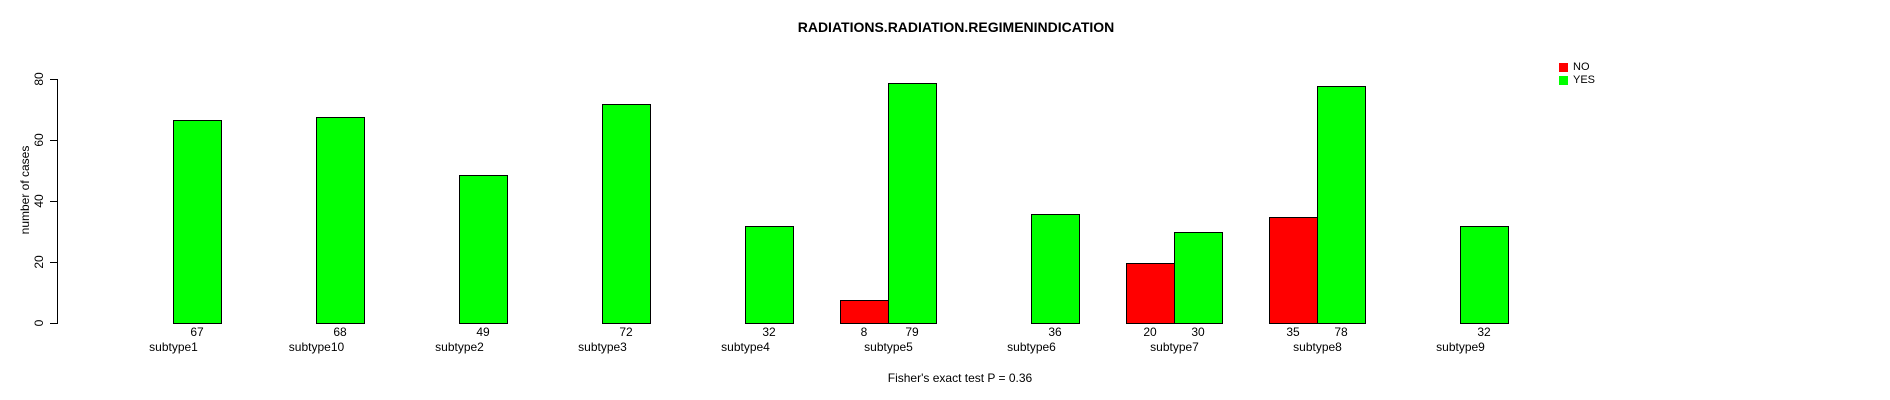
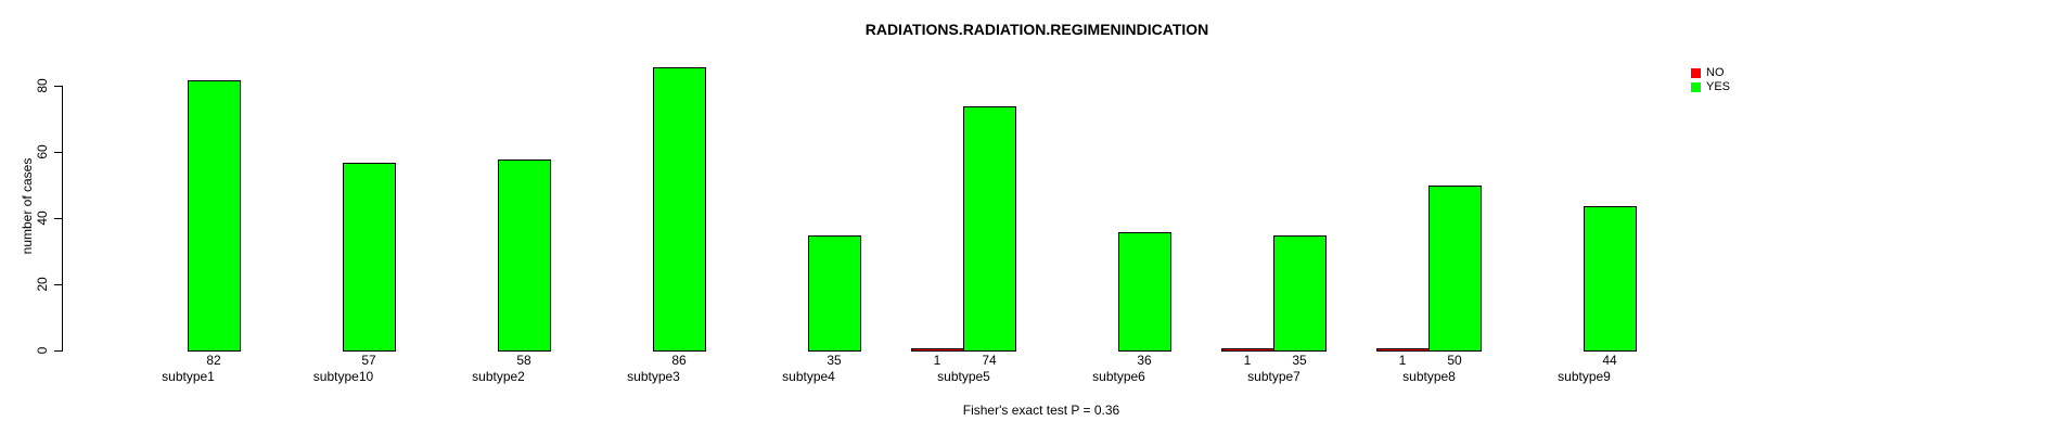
YES/subtype1: 67 -> 82
YES/subtype10: 68 -> 57
YES/subtype2: 49 -> 58
YES/subtype3: 72 -> 86
YES/subtype4: 32 -> 35
NO/subtype5: 8 -> 1
YES/subtype5: 79 -> 74
NO/subtype7: 20 -> 1
YES/subtype7: 30 -> 35
NO/subtype8: 35 -> 1
YES/subtype8: 78 -> 50
YES/subtype9: 32 -> 44
